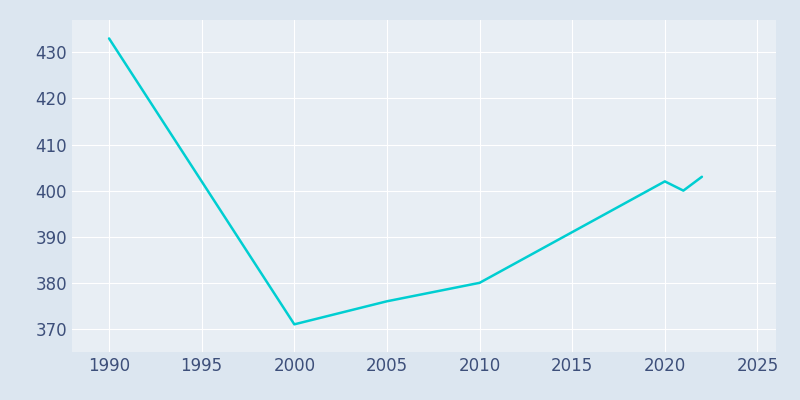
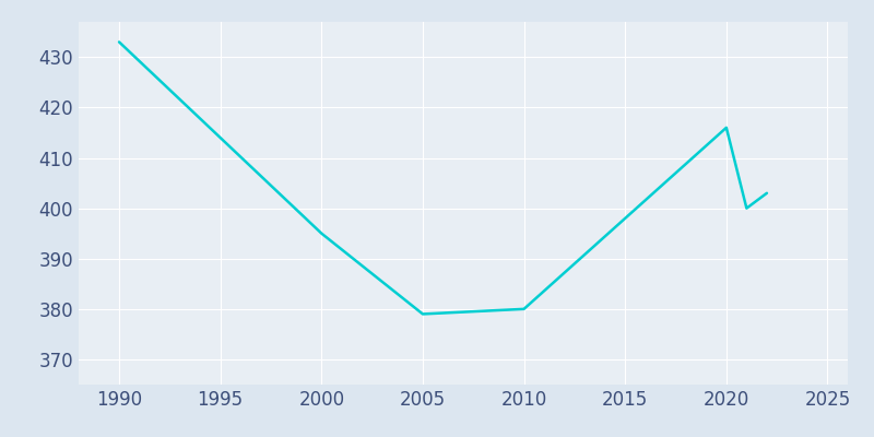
2000: 371 -> 395
2005: 376 -> 379
2020: 402 -> 416
